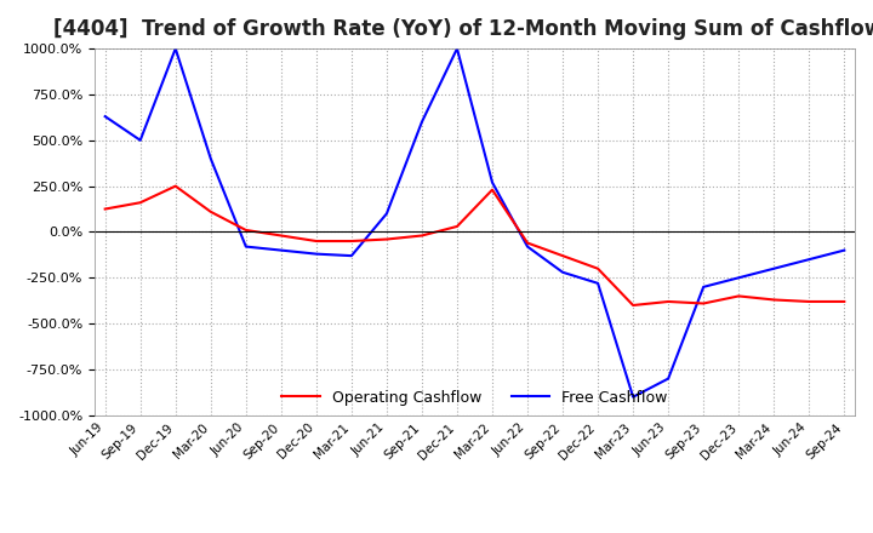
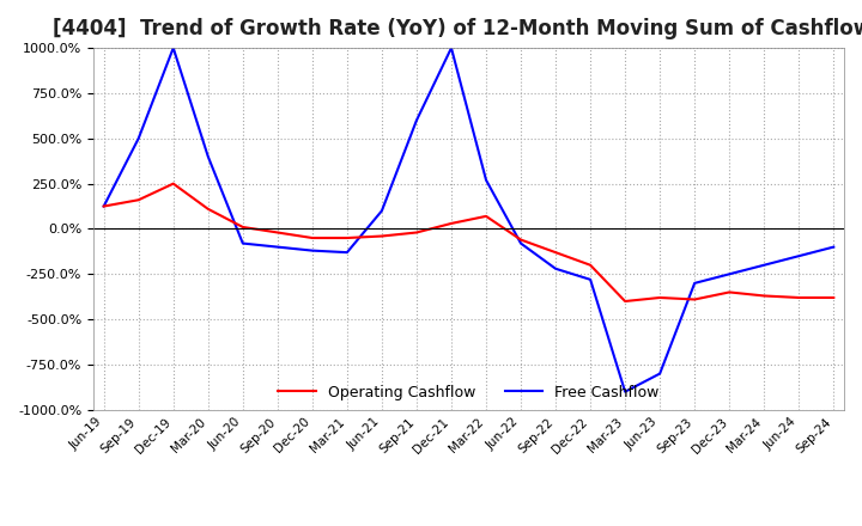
Free Cashflow/Jun-19: 630% -> 120%
Operating Cashflow/Mar-22: 230% -> 70%
